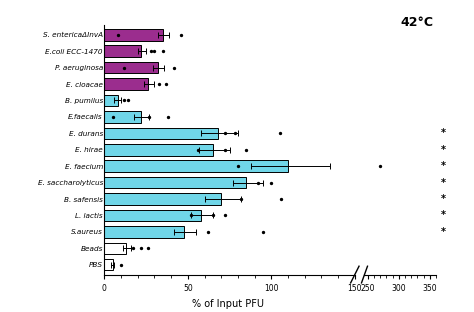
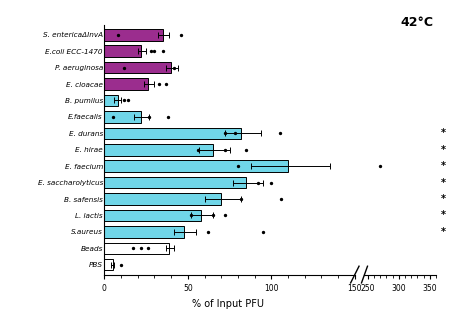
P. aeruginosa: 32 -> 40
E. durans: 68 -> 82
Beads: 13 -> 39
